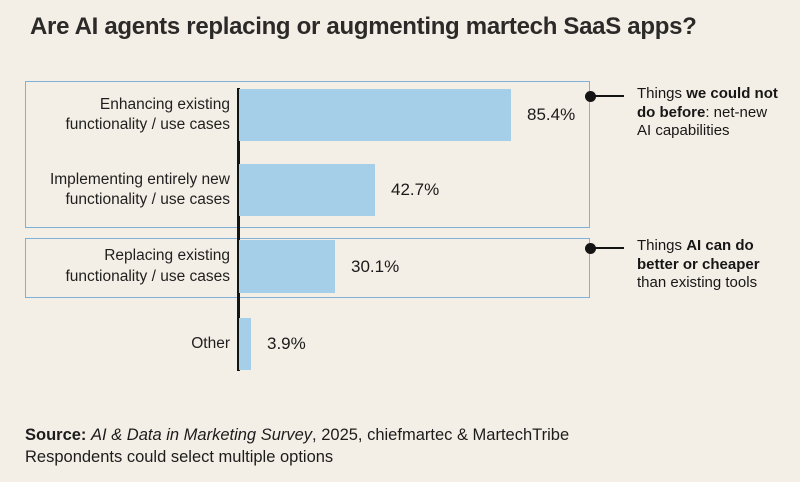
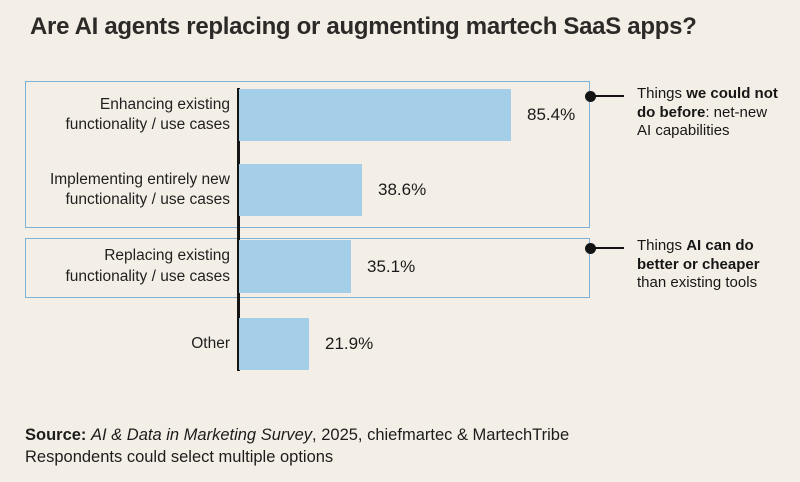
Implementing entirely new functionality / use cases: 42.7% -> 38.6%
Replacing existing functionality / use cases: 30.1% -> 35.1%
Other: 3.9% -> 21.9%
